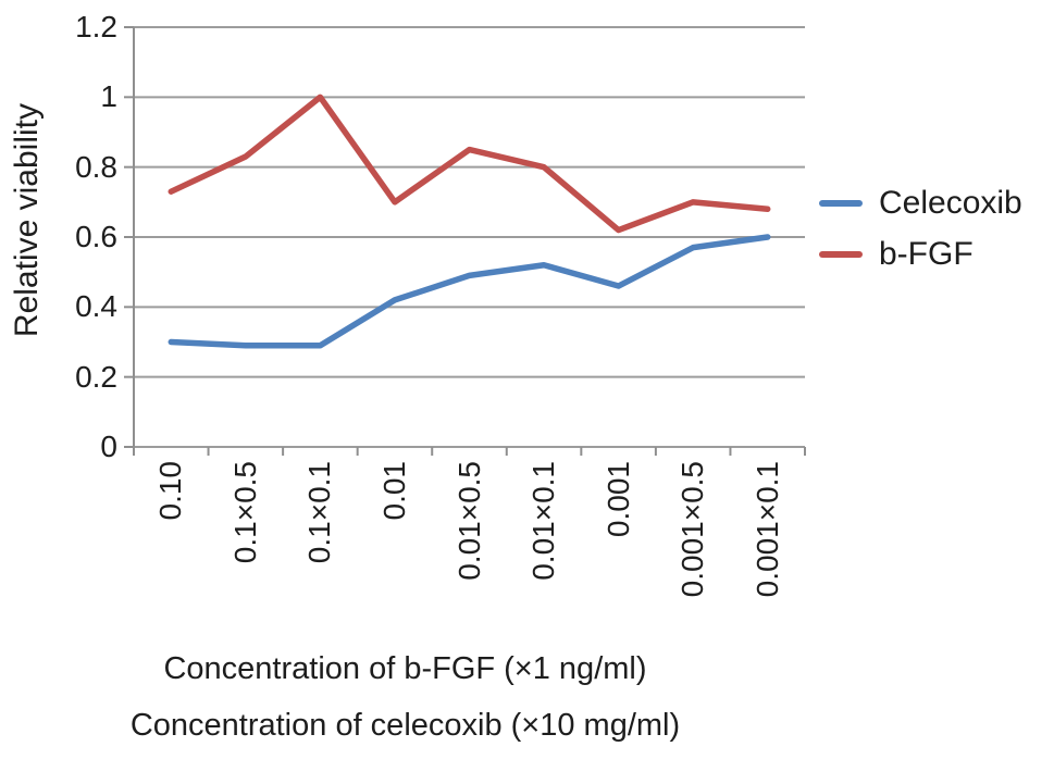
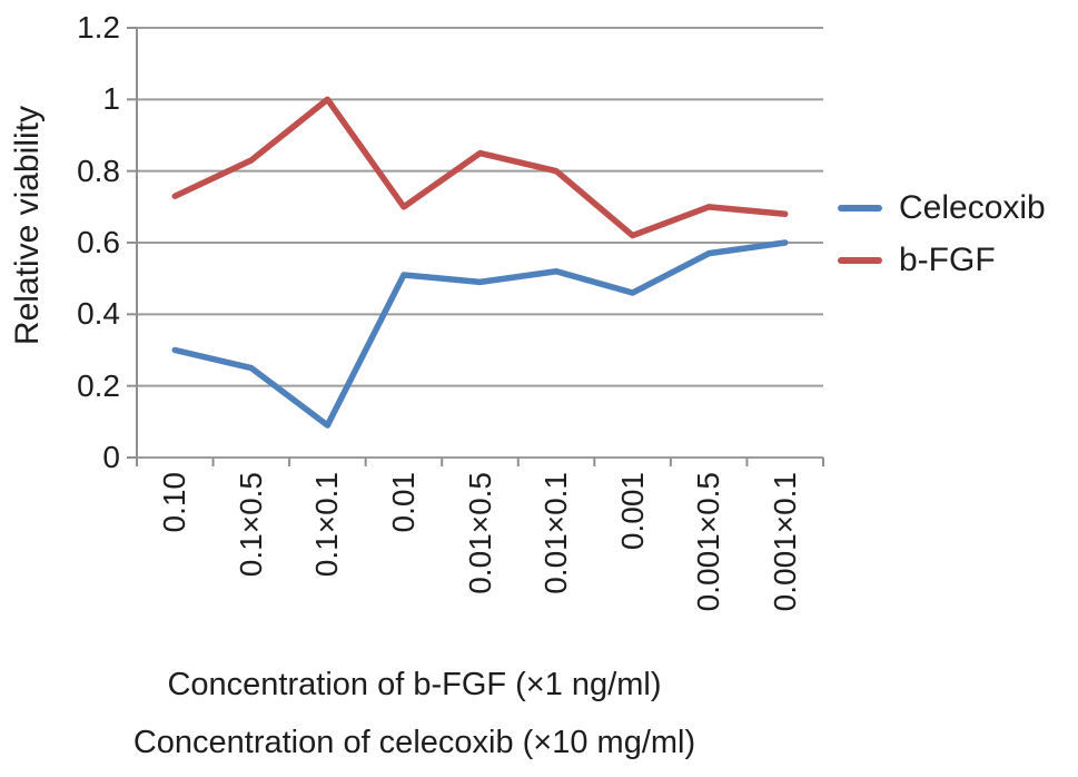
Celecoxib/0.1×0.5: 0.29 -> 0.25
Celecoxib/0.1×0.1: 0.29 -> 0.09
Celecoxib/0.01: 0.42 -> 0.51
